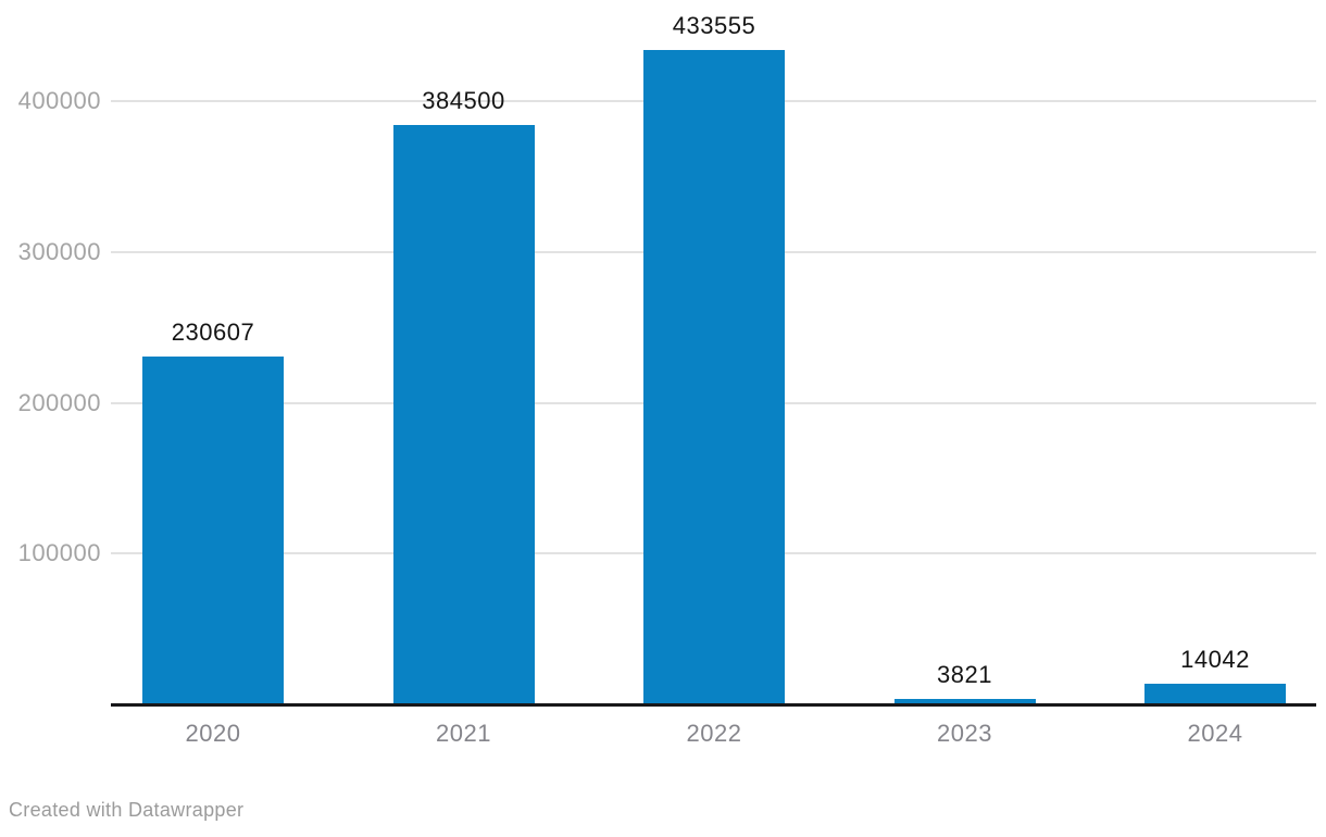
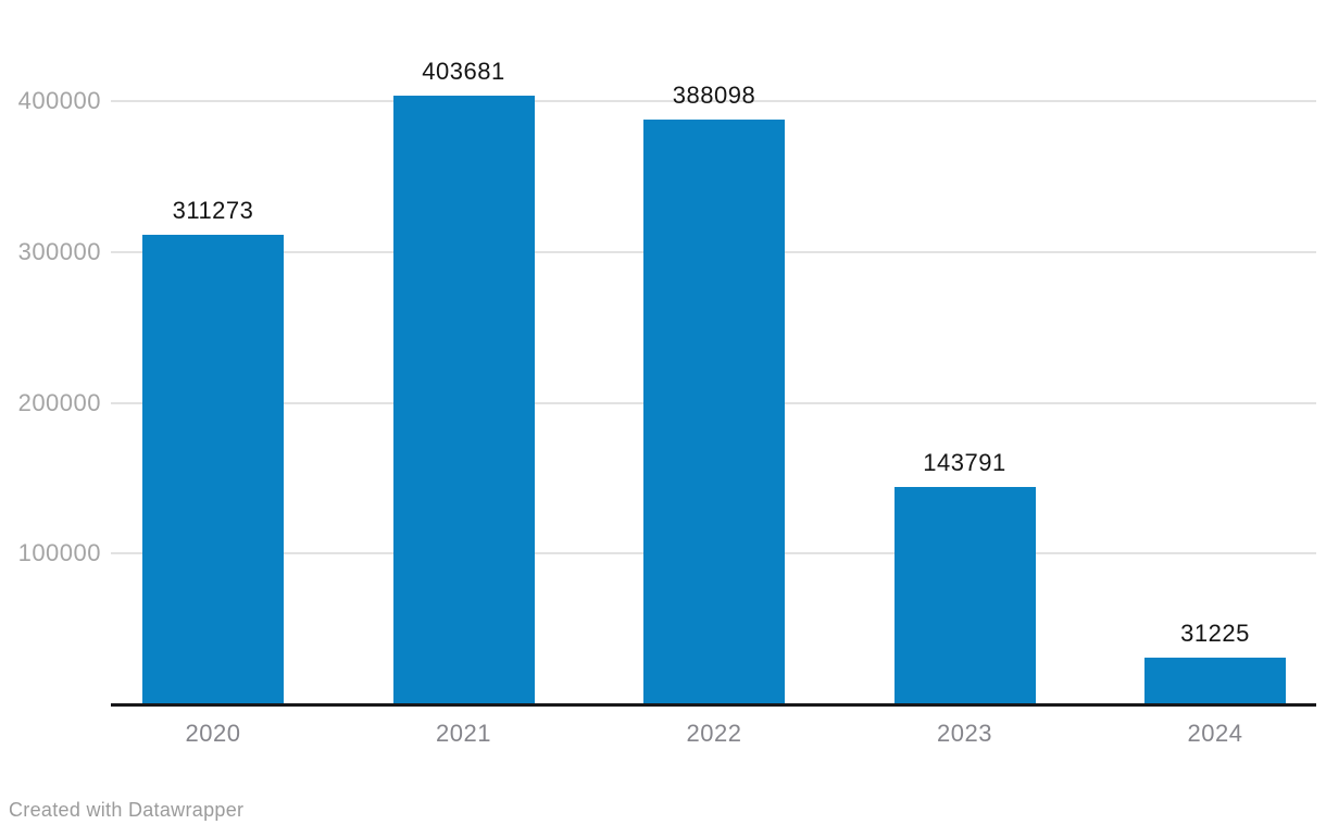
2020: 230607 -> 311273
2021: 384500 -> 403681
2022: 433555 -> 388098
2023: 3821 -> 143791
2024: 14042 -> 31225
